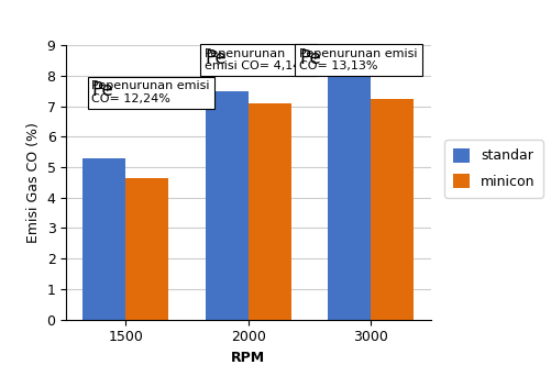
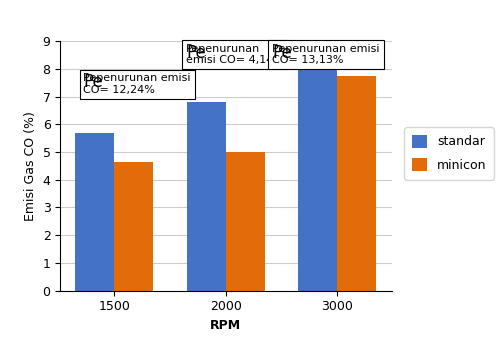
standar/1500: 5.3 -> 5.7
standar/2000: 7.5 -> 6.8
minicon/2000: 7.10 -> 5.00
minicon/3000: 7.25 -> 7.75
